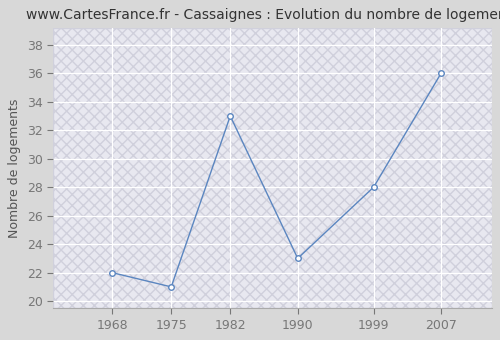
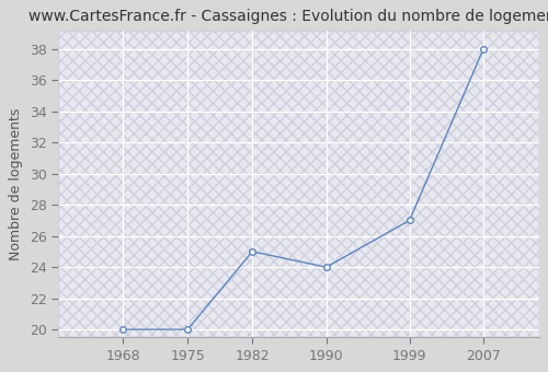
1968: 22 -> 20
1975: 21 -> 20
1982: 33 -> 25
1990: 23 -> 24
1999: 28 -> 27
2007: 36 -> 38
